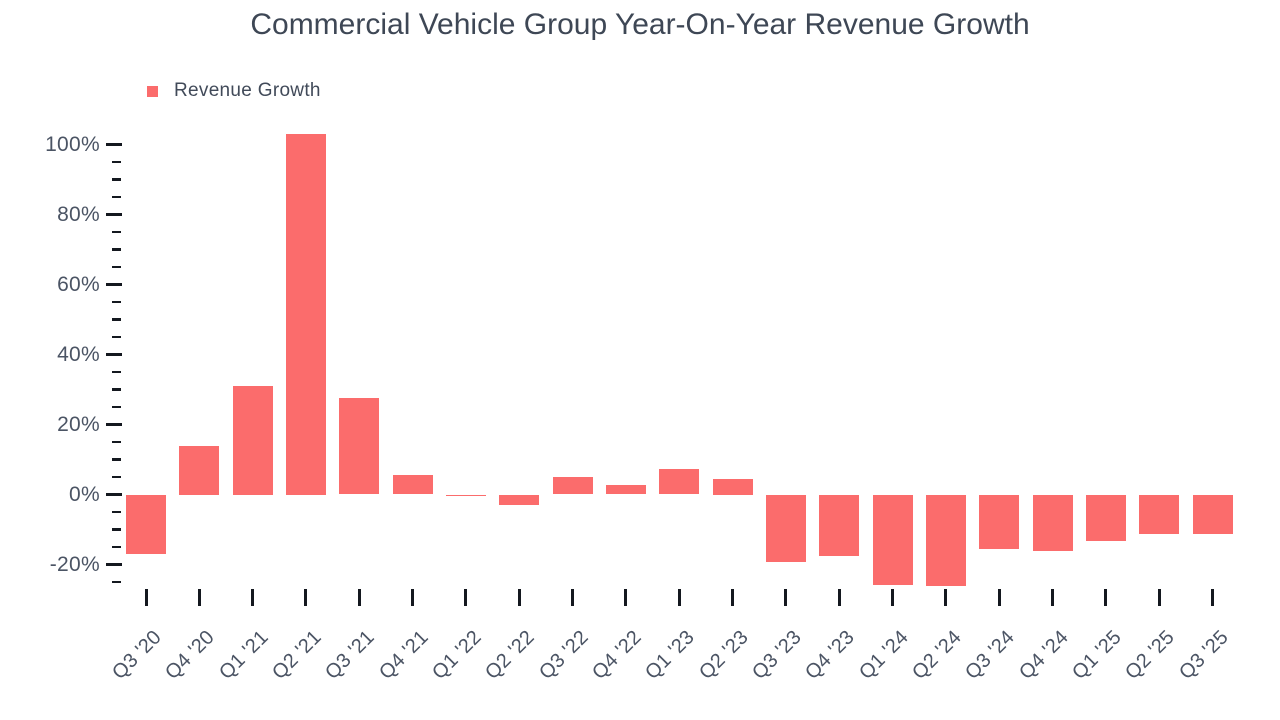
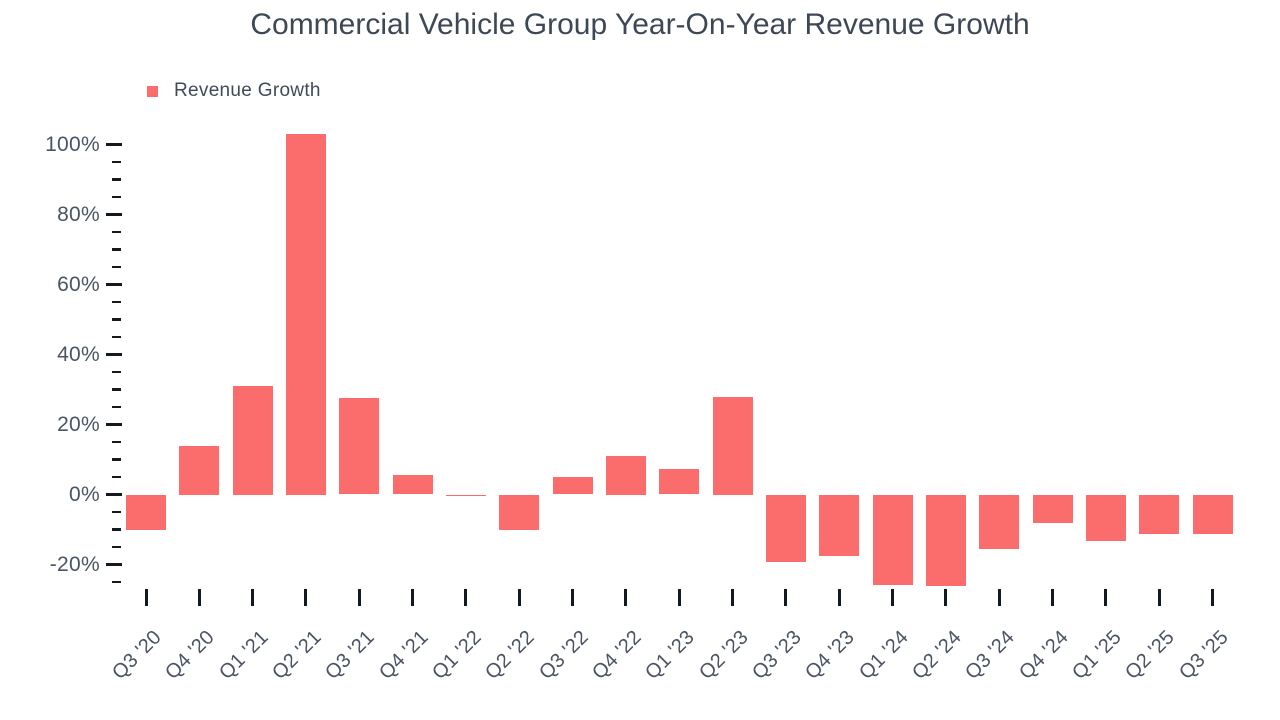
Q3 '20: -17% -> -10%
Q2 '22: -3% -> -10%
Q4 '22: 3% -> 11%
Q2 '23: 4% -> 28%
Q4 '24: -16% -> -8%
